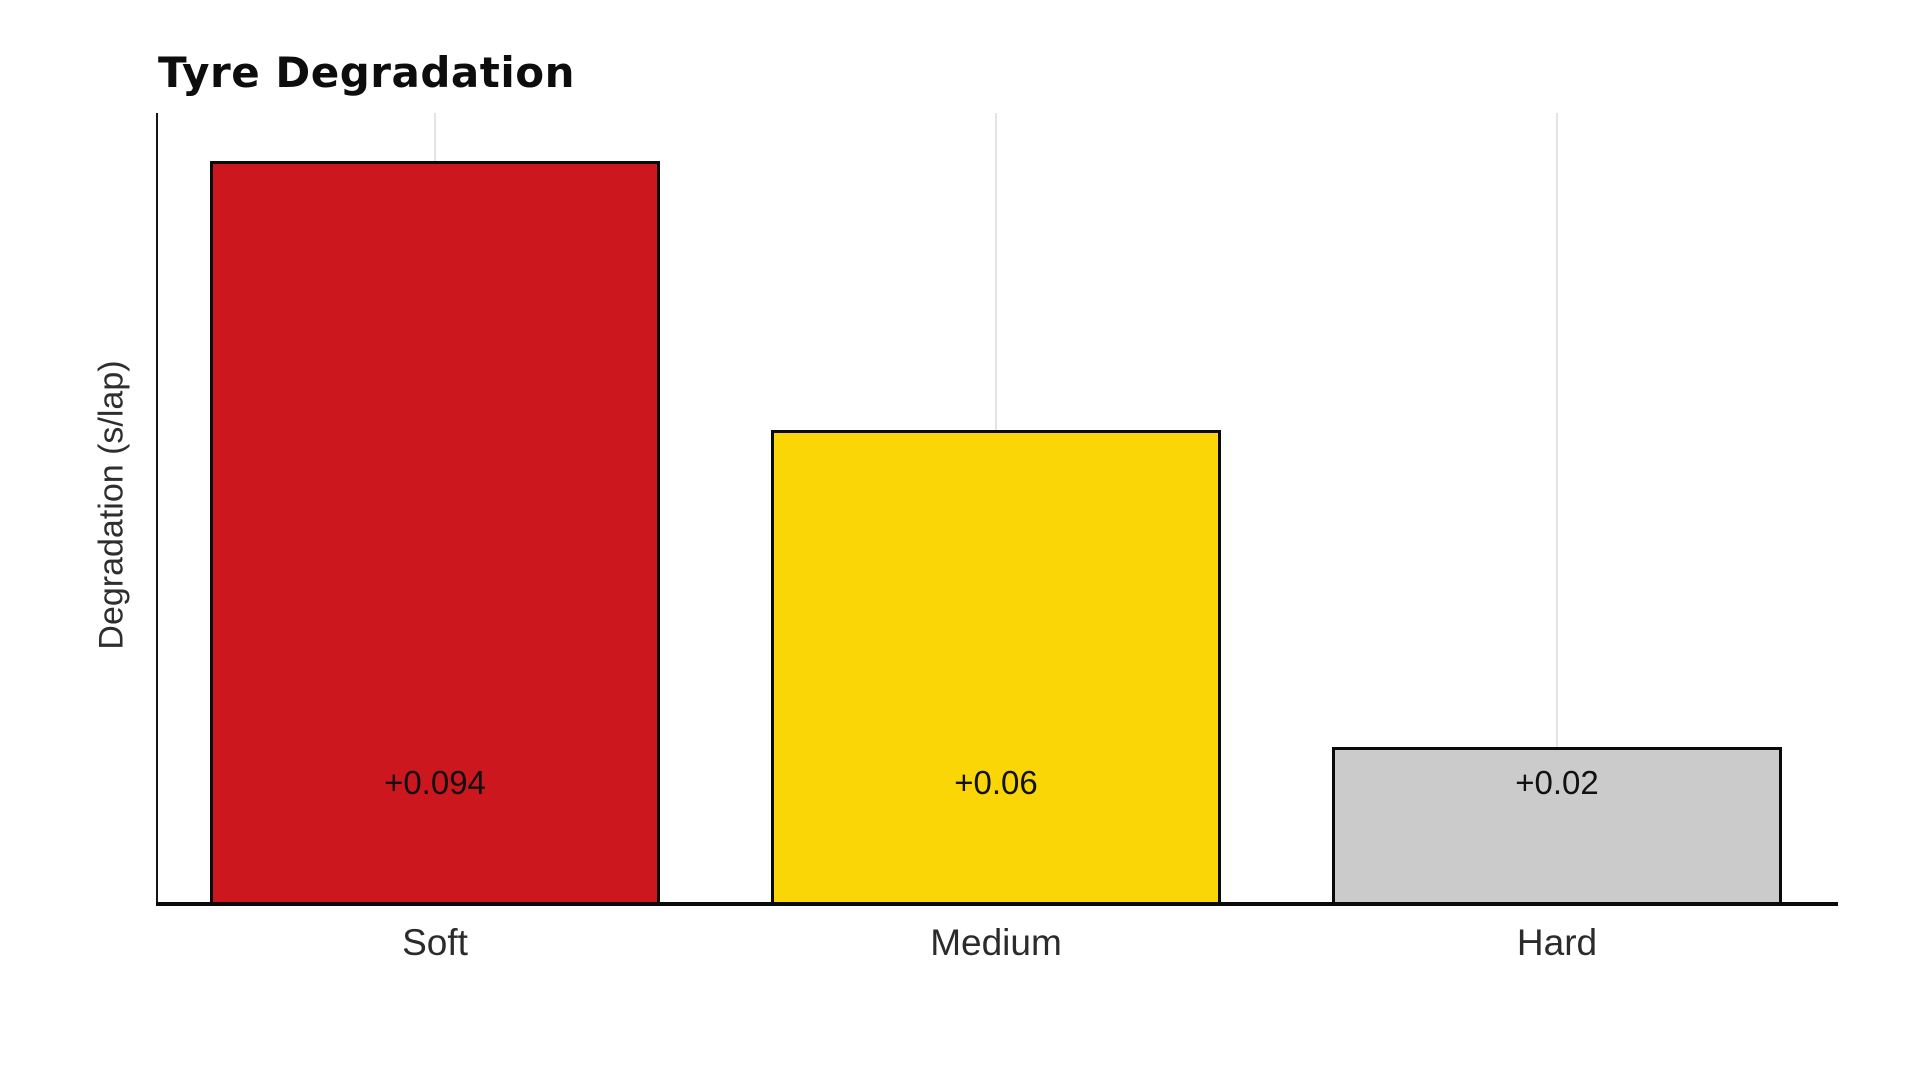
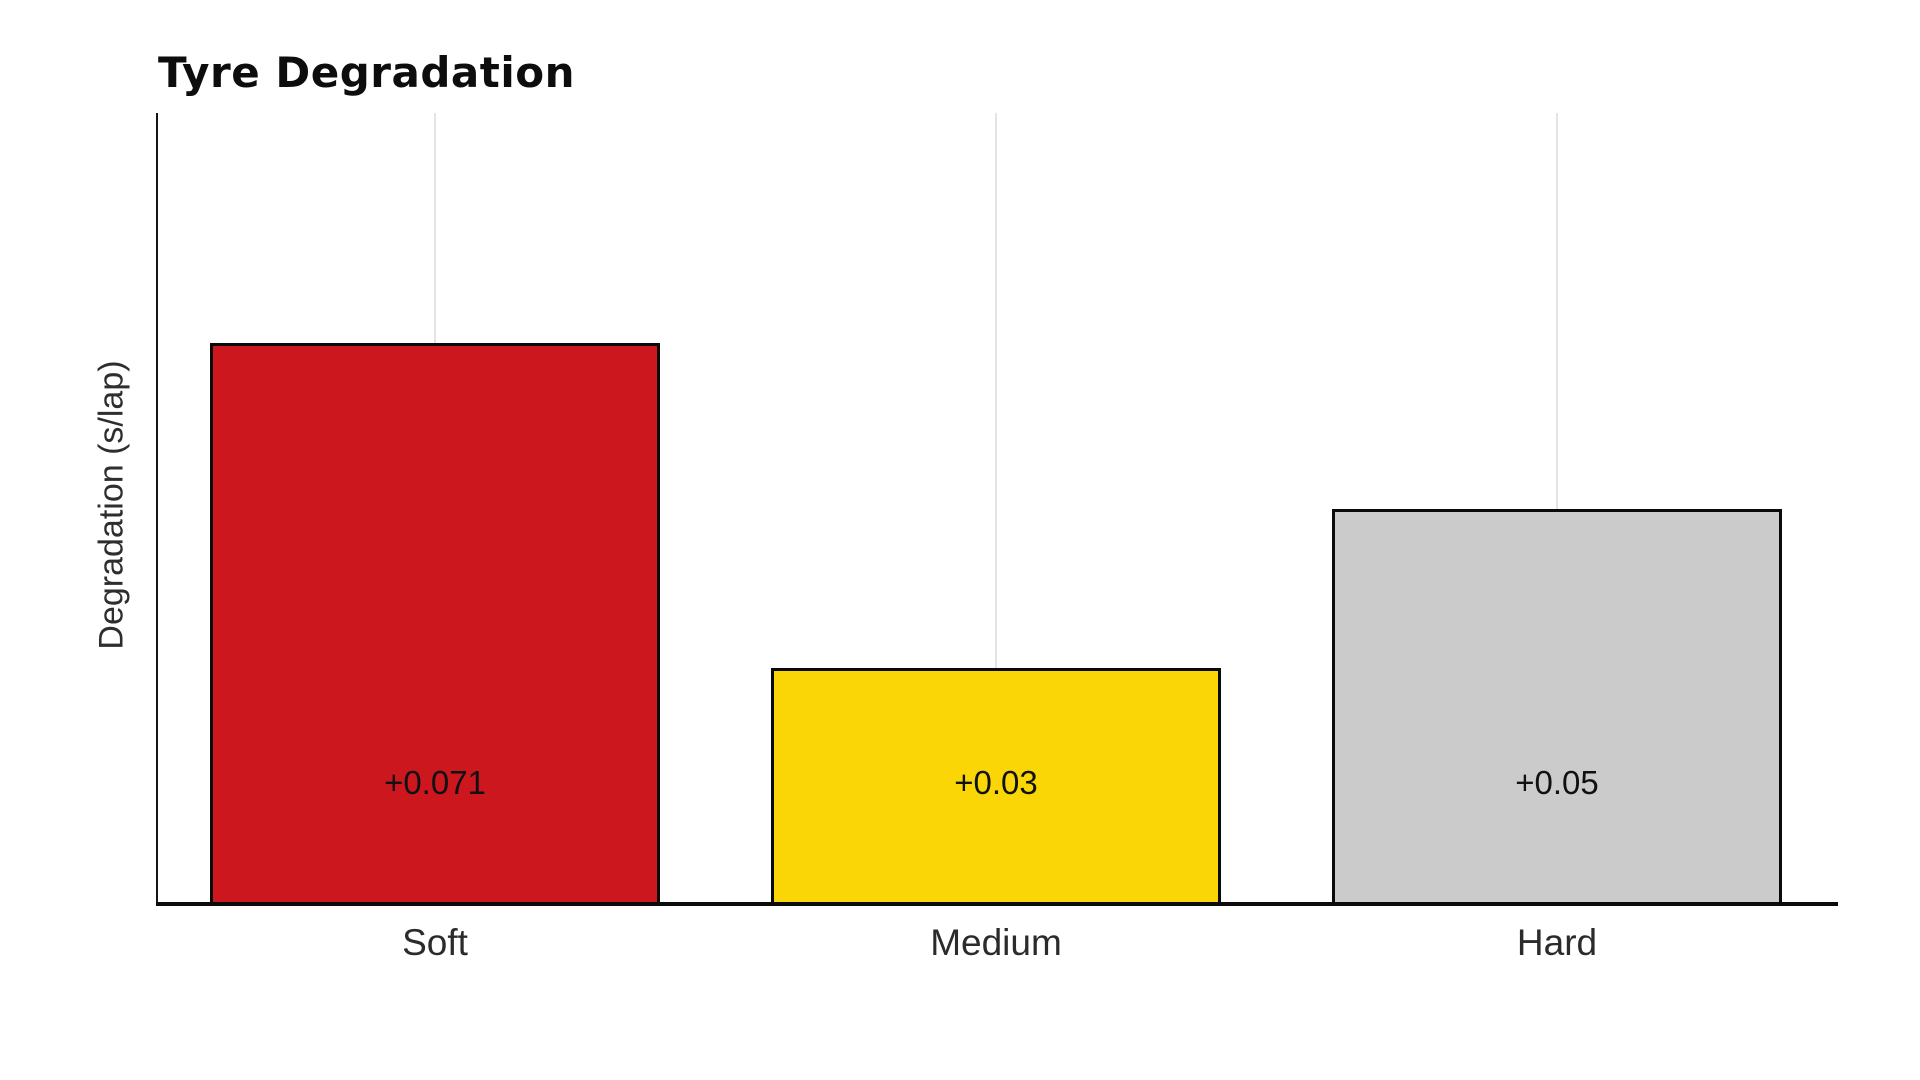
Soft: +0.094 -> +0.071
Medium: +0.06 -> +0.03
Hard: +0.02 -> +0.05
